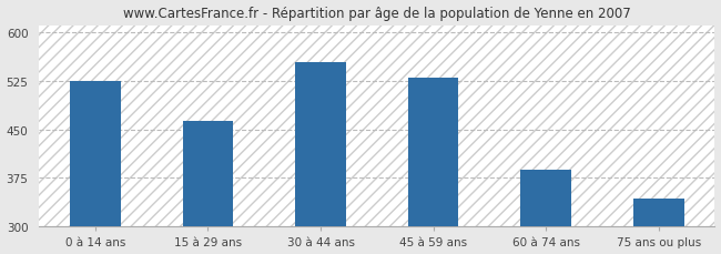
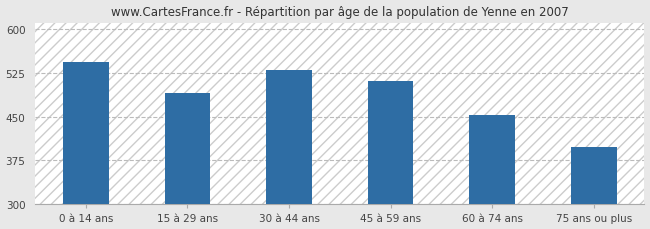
0 à 14 ans: 525 -> 544
15 à 29 ans: 463 -> 490
30 à 44 ans: 553 -> 530
45 à 59 ans: 530 -> 510
60 à 74 ans: 388 -> 452
75 ans ou plus: 343 -> 398
